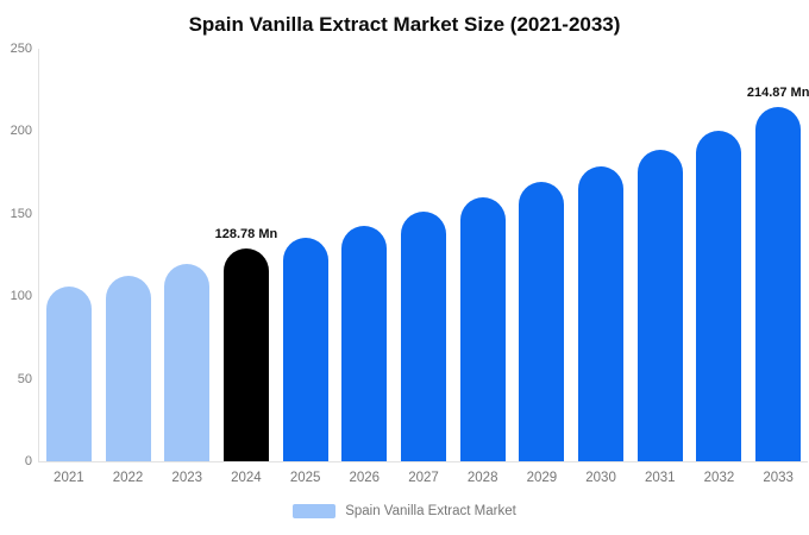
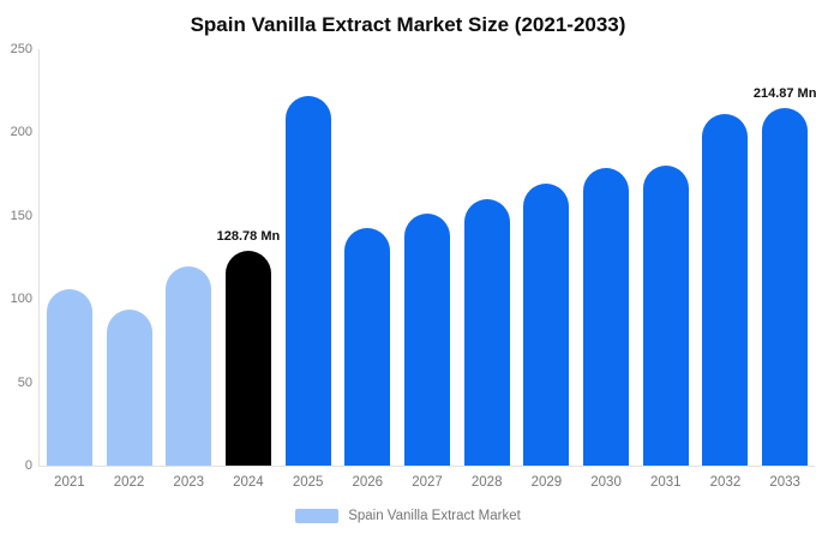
2022: 112 -> 94
2025: 136 -> 222
2031: 189 -> 180
2032: 200 -> 211
